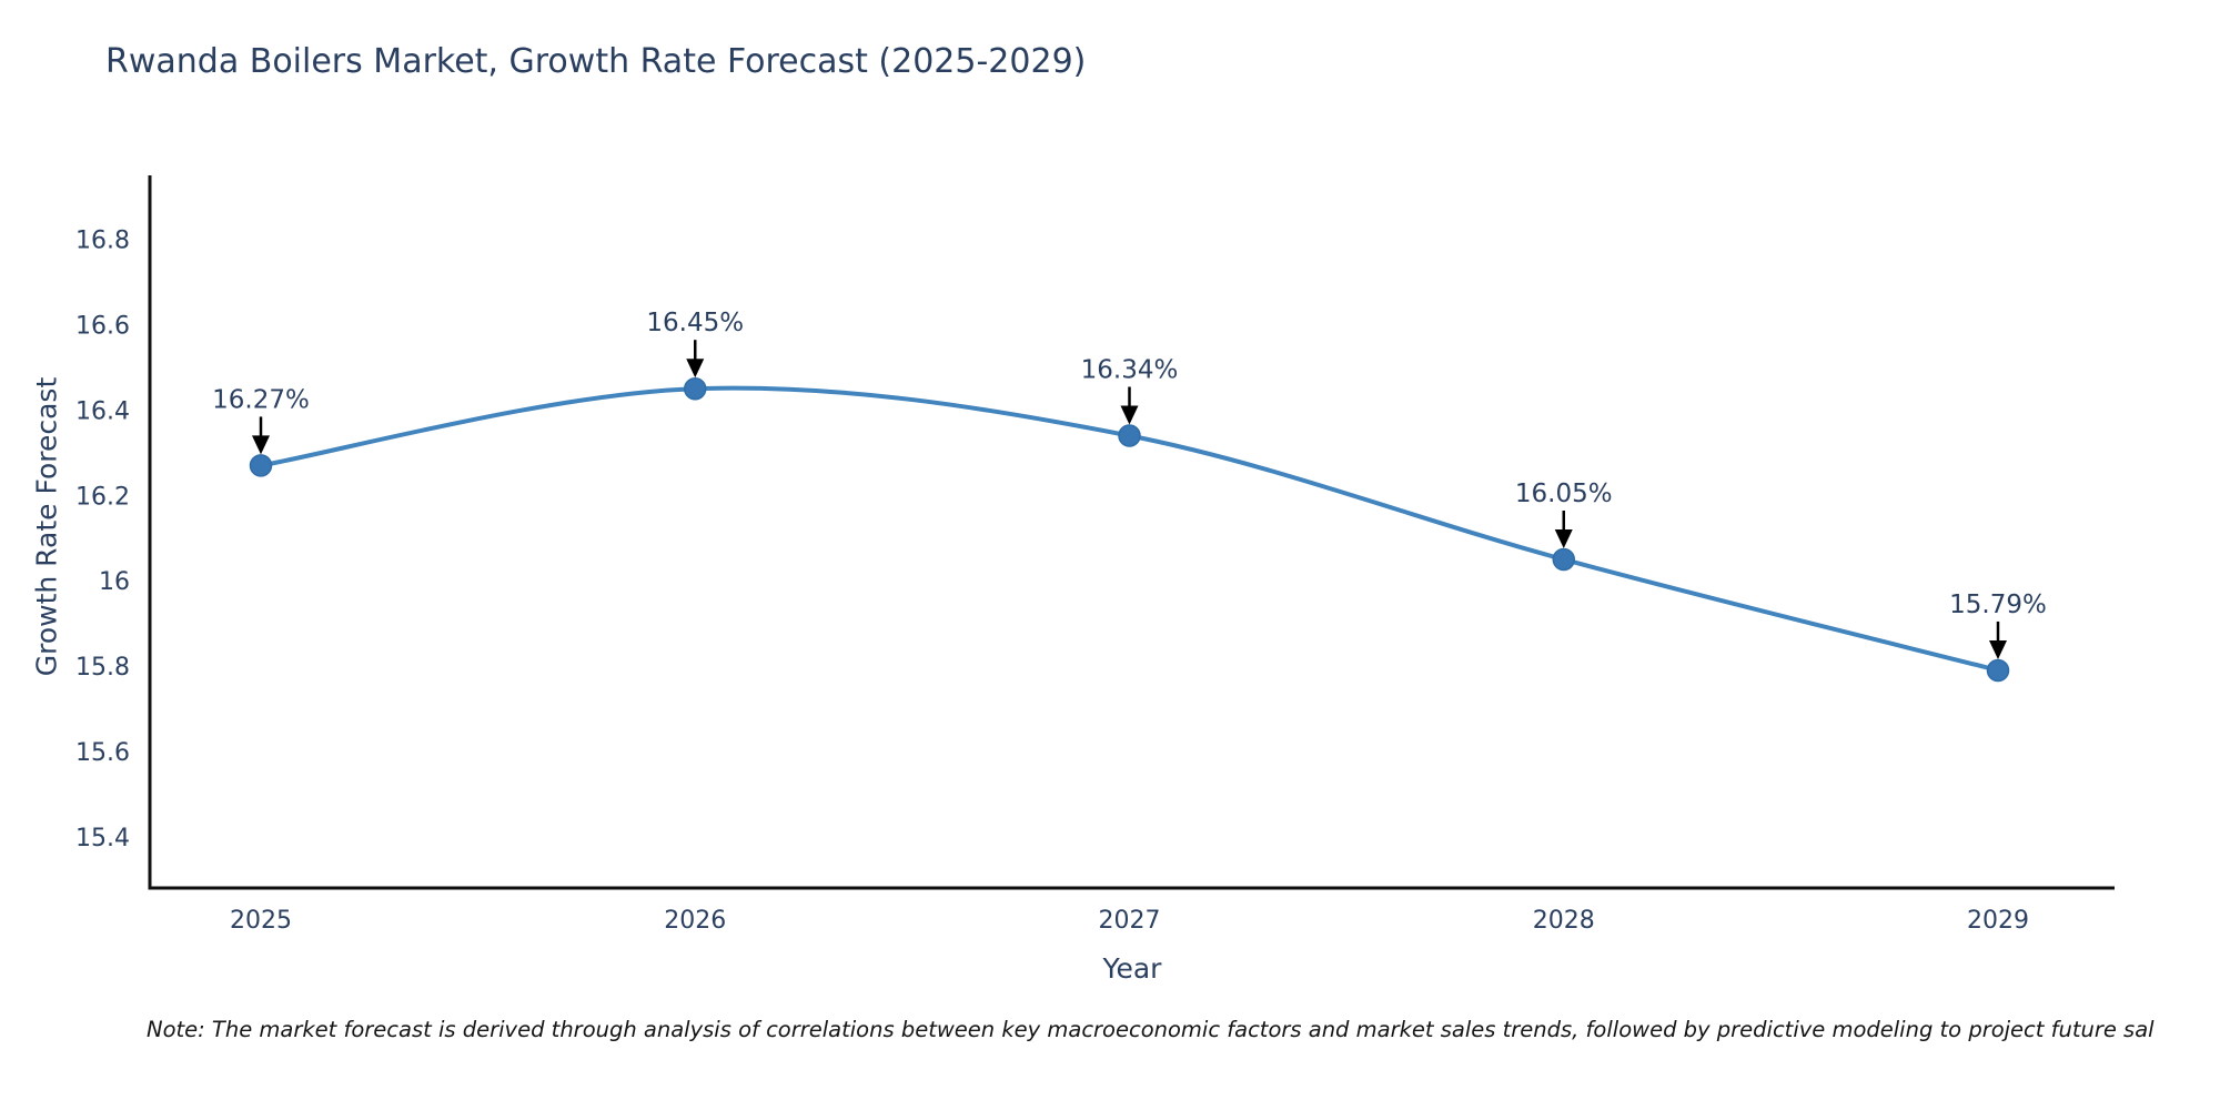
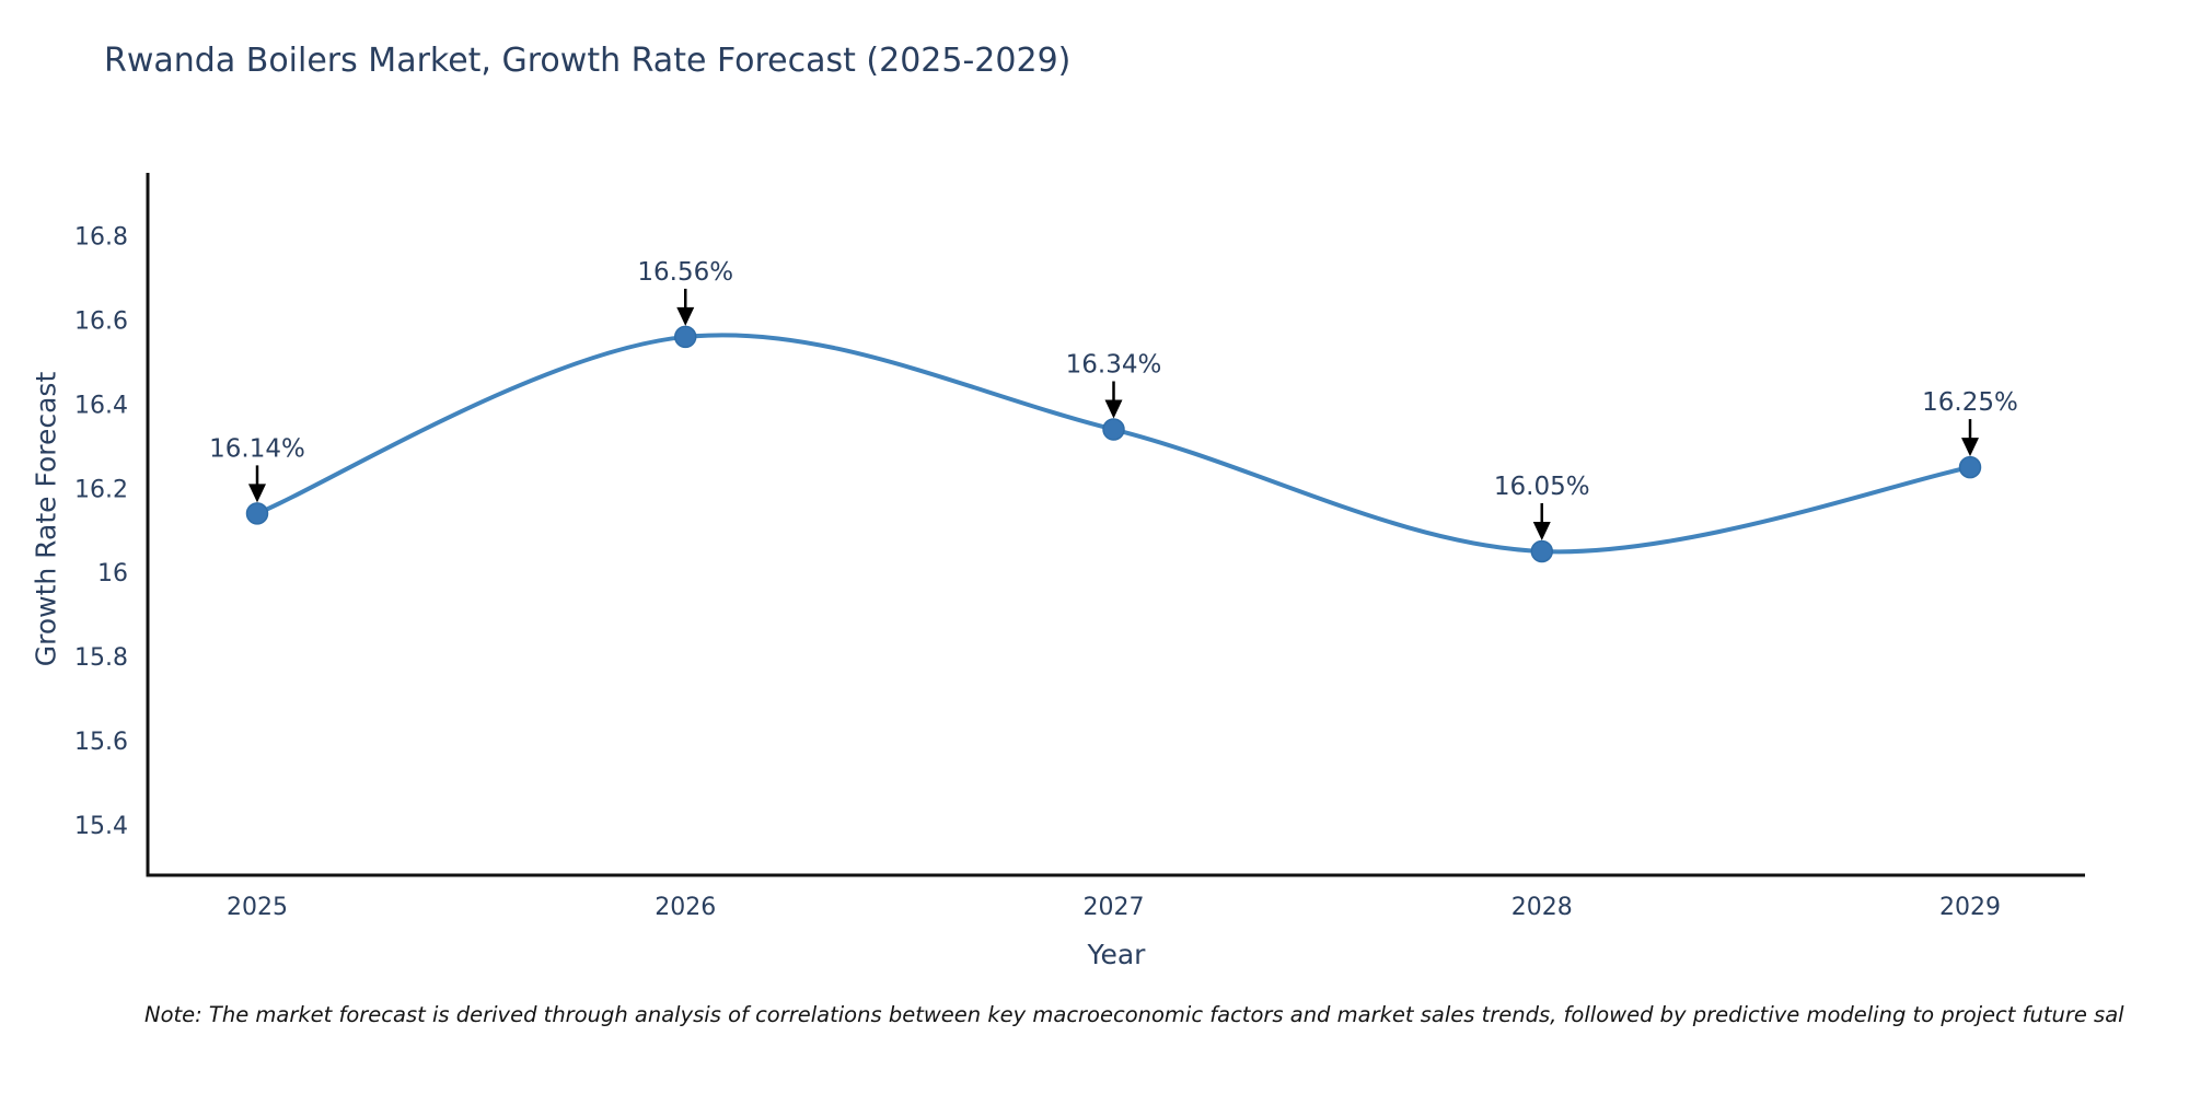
2025: 16.27% -> 16.14%
2026: 16.45% -> 16.56%
2029: 15.79% -> 16.25%
